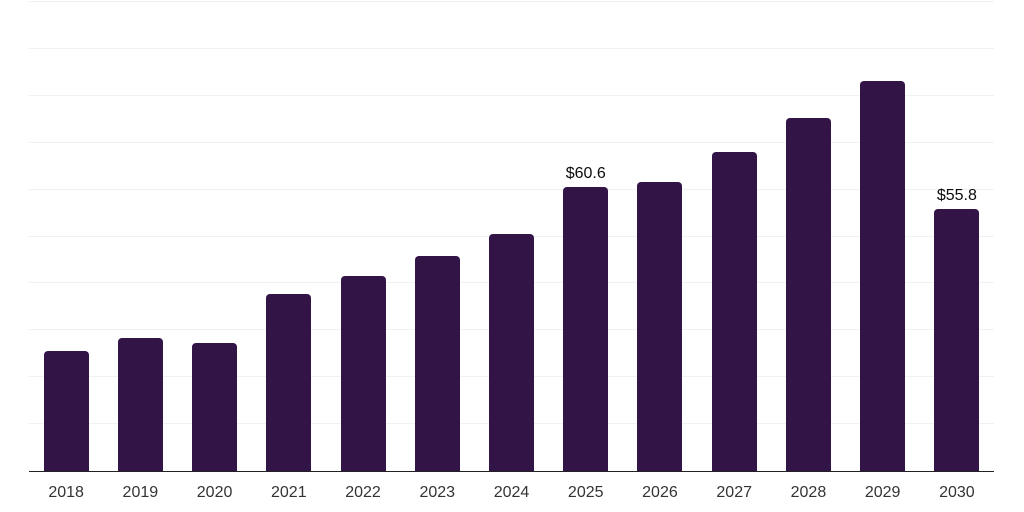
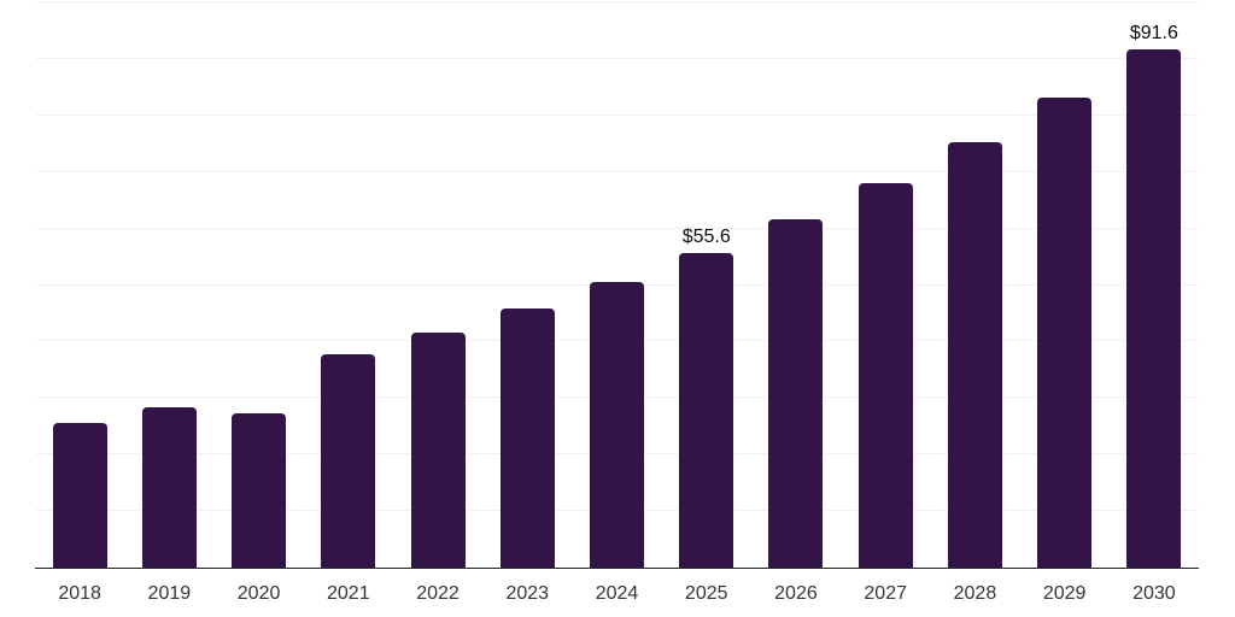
2025: $60.6 -> $55.6
2030: $55.8 -> $91.6
